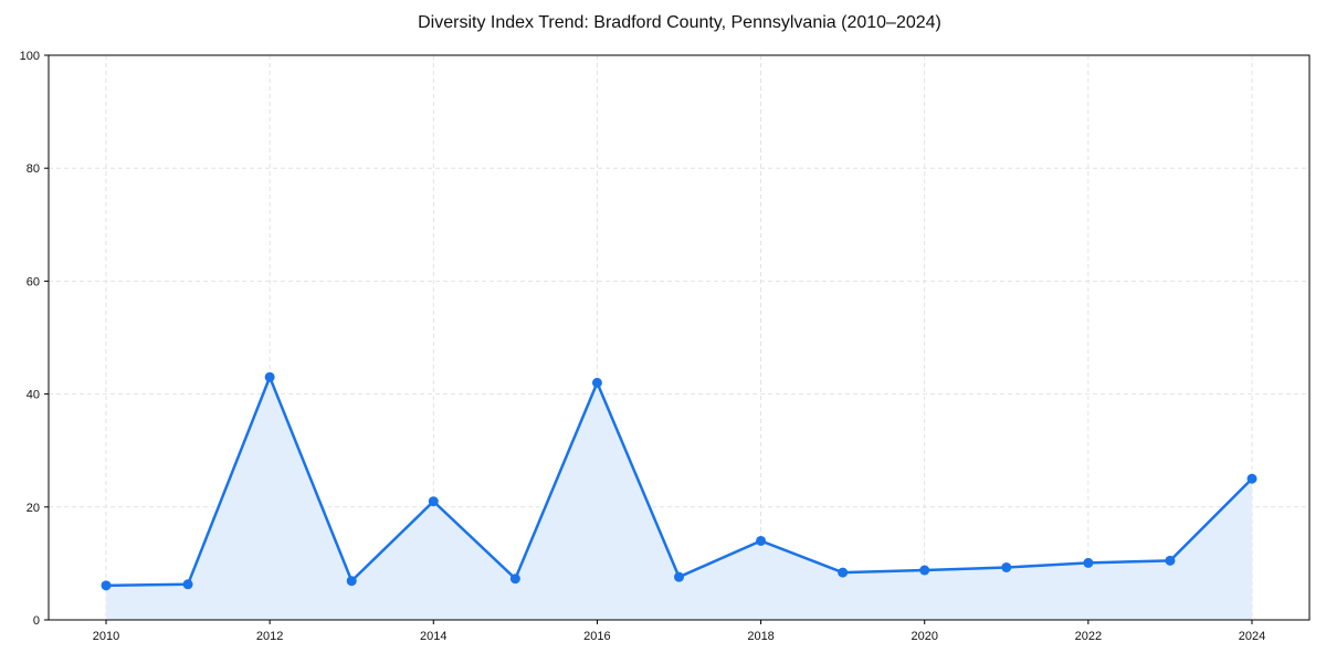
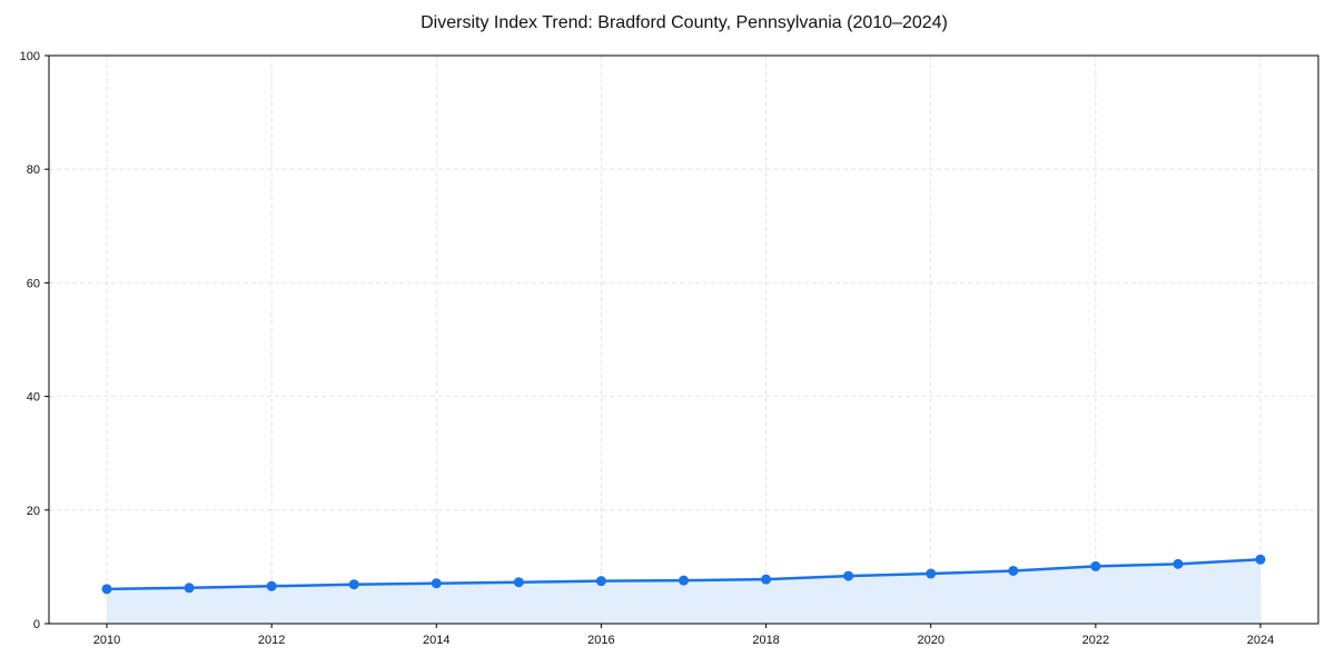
2012: 43 -> 7
2014: 21 -> 7
2016: 42 -> 8
2018: 14 -> 8
2024: 25 -> 11
